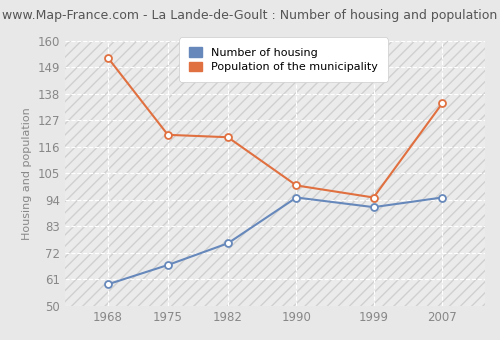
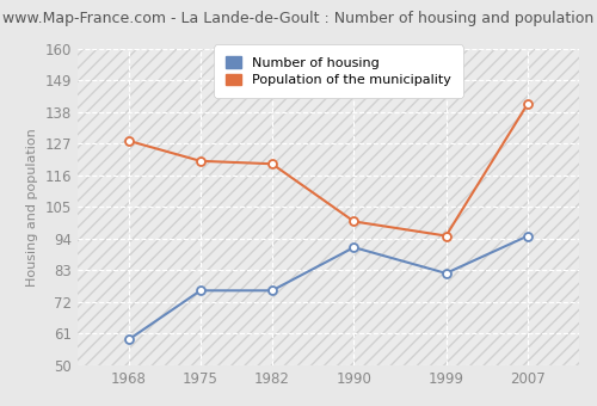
Population of the municipality/1968: 153 -> 128
Number of housing/1975: 67 -> 76
Number of housing/1990: 95 -> 91
Number of housing/1999: 91 -> 82
Population of the municipality/2007: 134 -> 141
